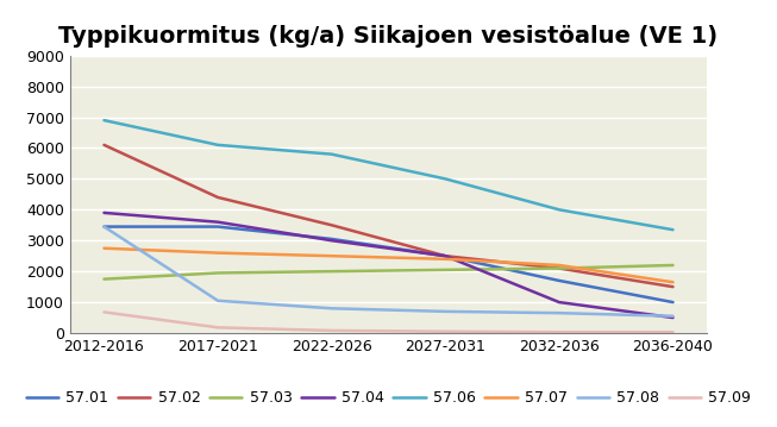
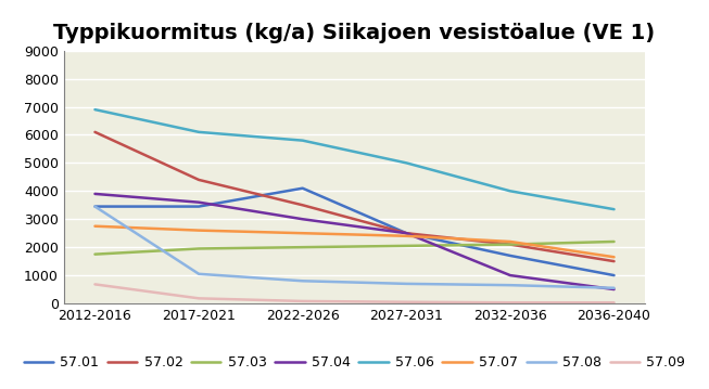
57.01/2022-2026: 3050 -> 4100
